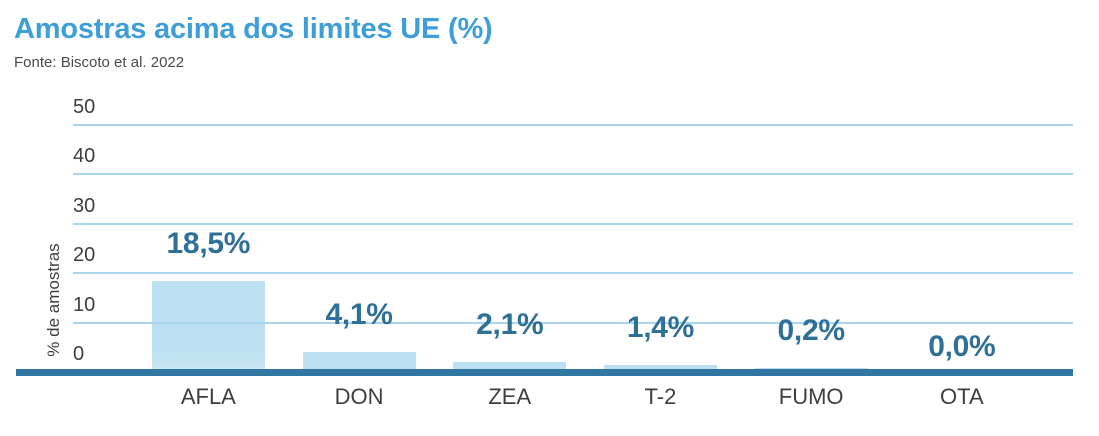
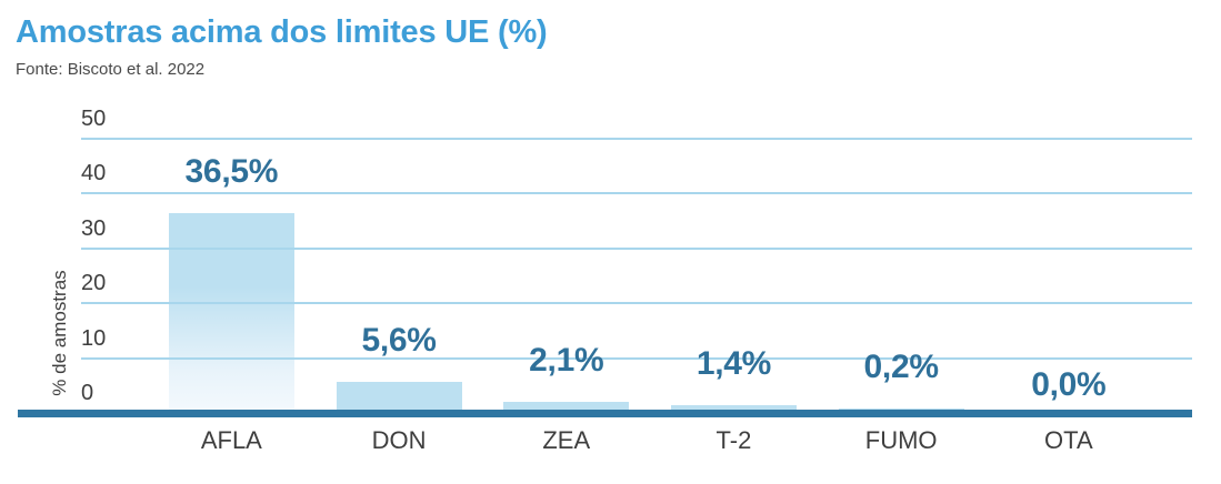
AFLA: 18,5% -> 36,5%
DON: 4,1% -> 5,6%
